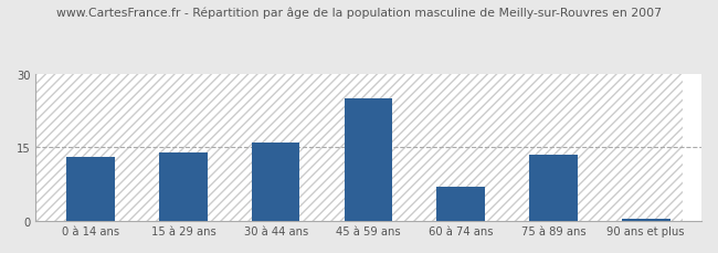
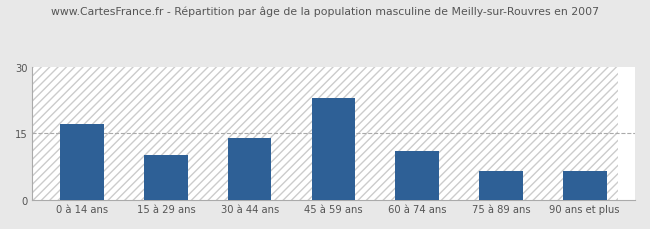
0 à 14 ans: 13.0 -> 17.0
15 à 29 ans: 14.0 -> 10.0
30 à 44 ans: 16.0 -> 14.0
45 à 59 ans: 25.0 -> 23.0
60 à 74 ans: 7.0 -> 11.0
75 à 89 ans: 13.5 -> 6.5
90 ans et plus: 0.4 -> 6.5
